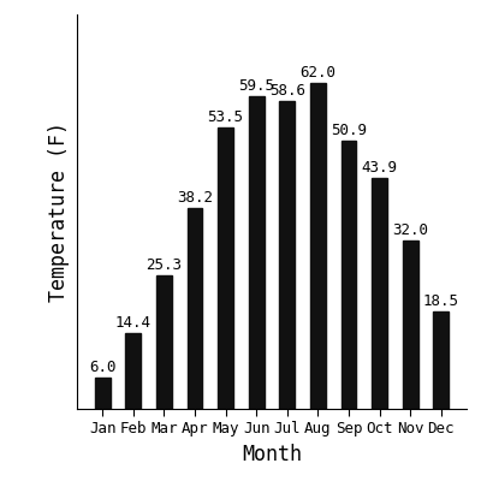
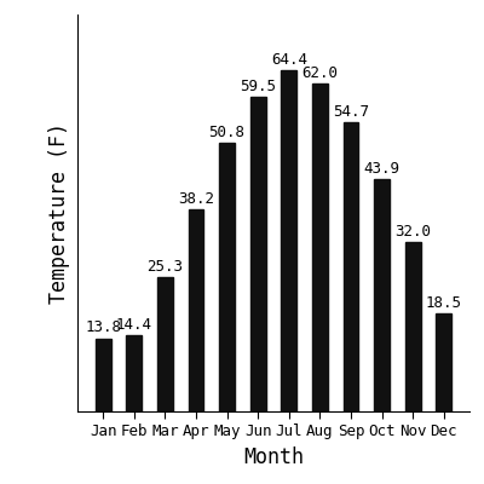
Jan: 6.0 -> 13.8
May: 53.5 -> 50.8
Jul: 58.6 -> 64.4
Sep: 50.9 -> 54.7
